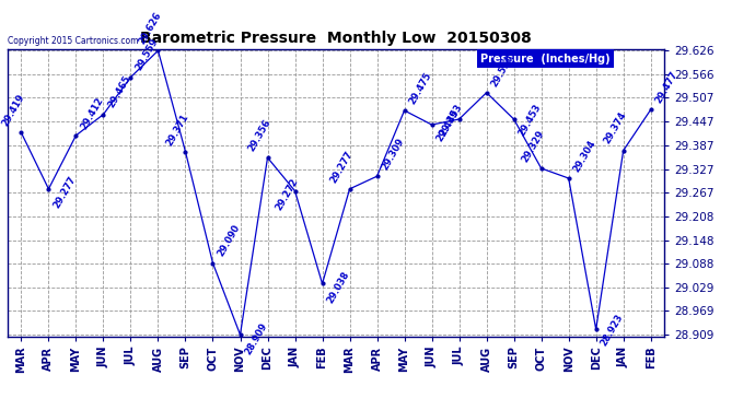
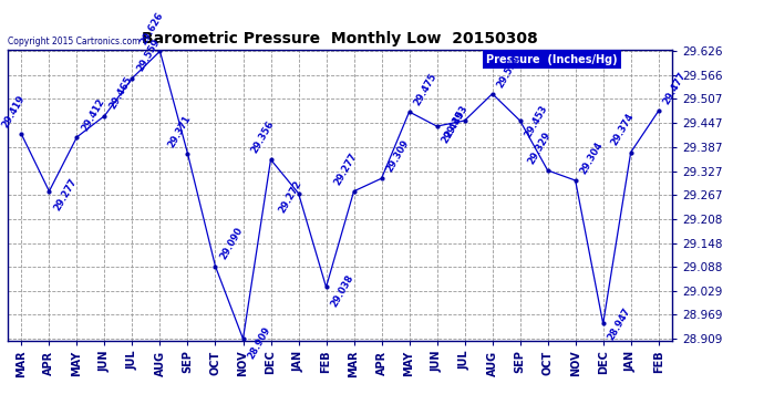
DEC: 28.923 -> 28.947
